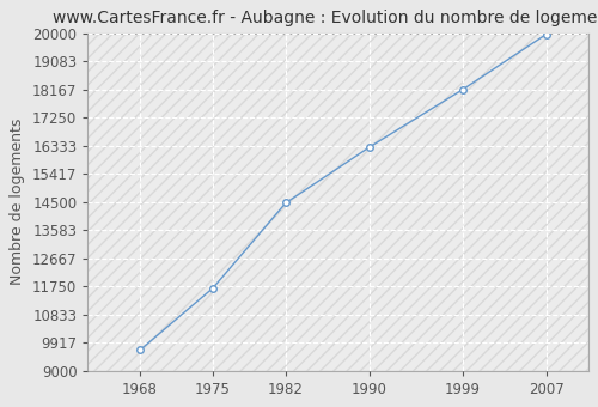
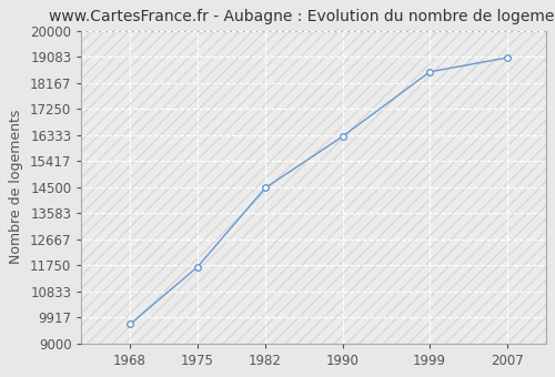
1999: 18170 -> 18550
2007: 19970 -> 19050
